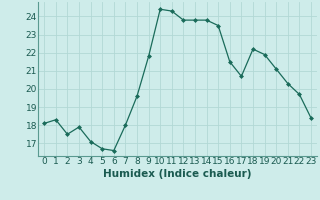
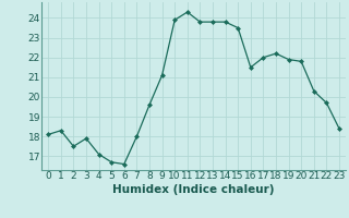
9: 21.8 -> 21.1
10: 24.4 -> 23.9
17: 20.7 -> 22.0
20: 21.1 -> 21.8
